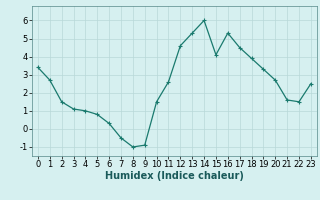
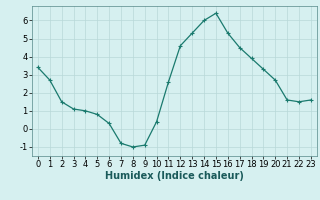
7: -0.5 -> -0.8
10: 1.5 -> 0.4
15: 4.1 -> 6.4
23: 2.5 -> 1.6
